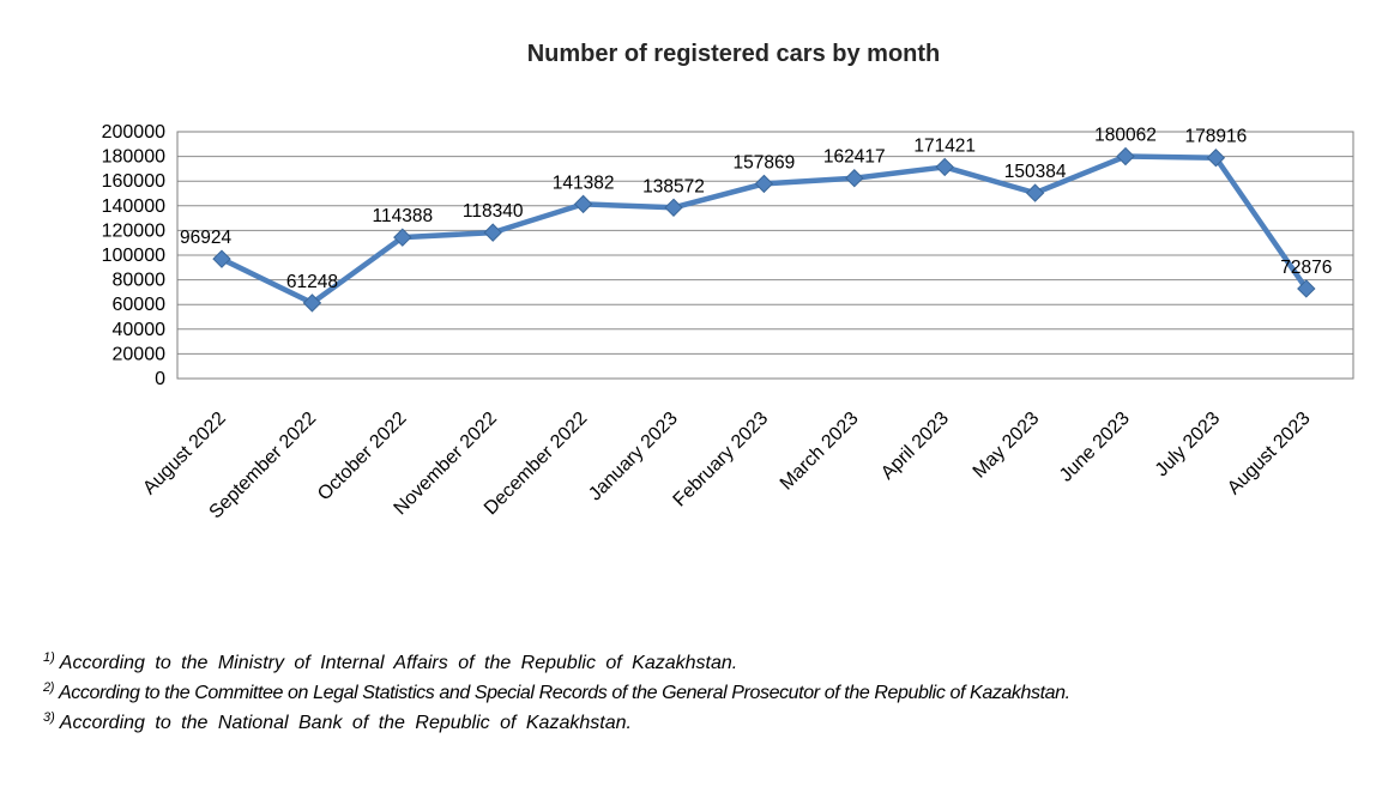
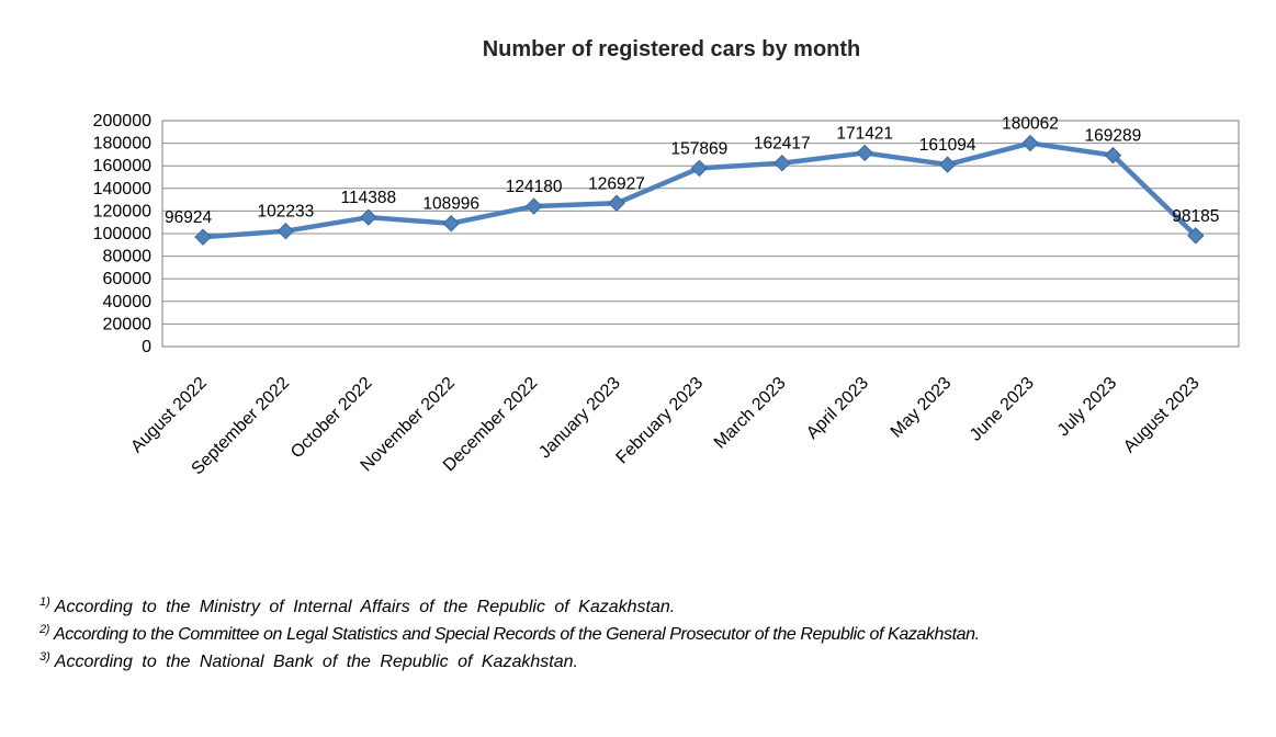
September 2022: 61248 -> 102233
November 2022: 118340 -> 108996
December 2022: 141382 -> 124180
January 2023: 138572 -> 126927
May 2023: 150384 -> 161094
July 2023: 178916 -> 169289
August 2023: 72876 -> 98185
